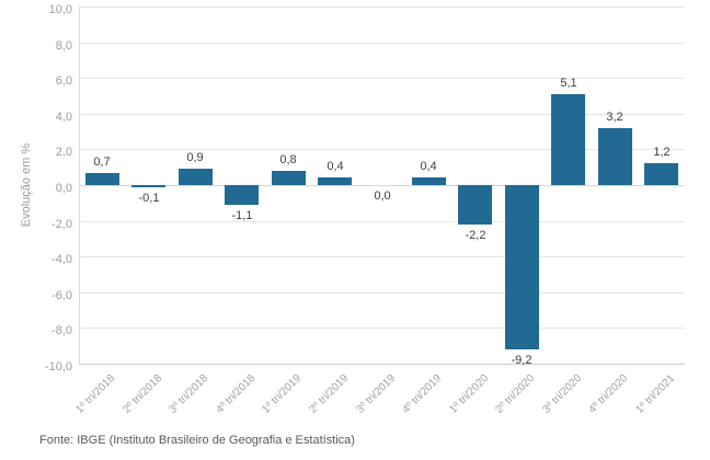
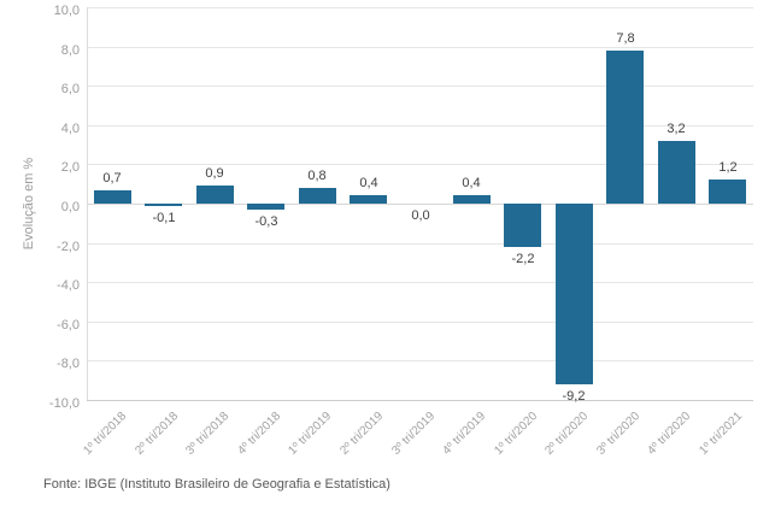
4º tri/2018: -1,1 -> -0,3
3º tri/2020: 5,1 -> 7,8
